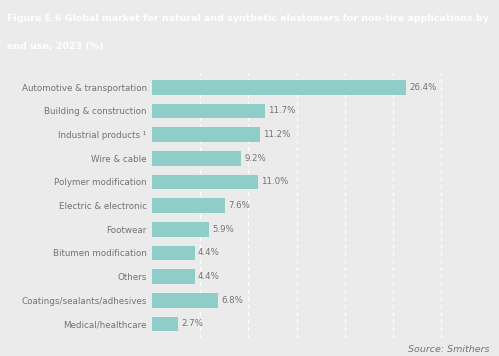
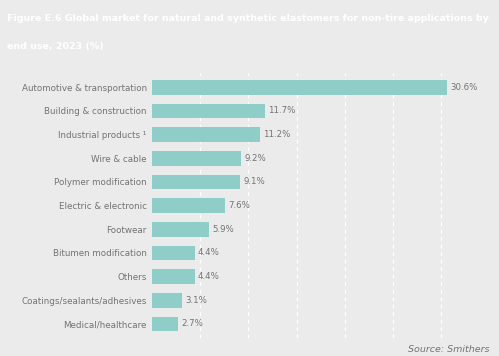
Automotive & transportation: 26.4% -> 30.6%
Polymer modification: 11.0% -> 9.1%
Coatings/sealants/adhesives: 6.8% -> 3.1%
